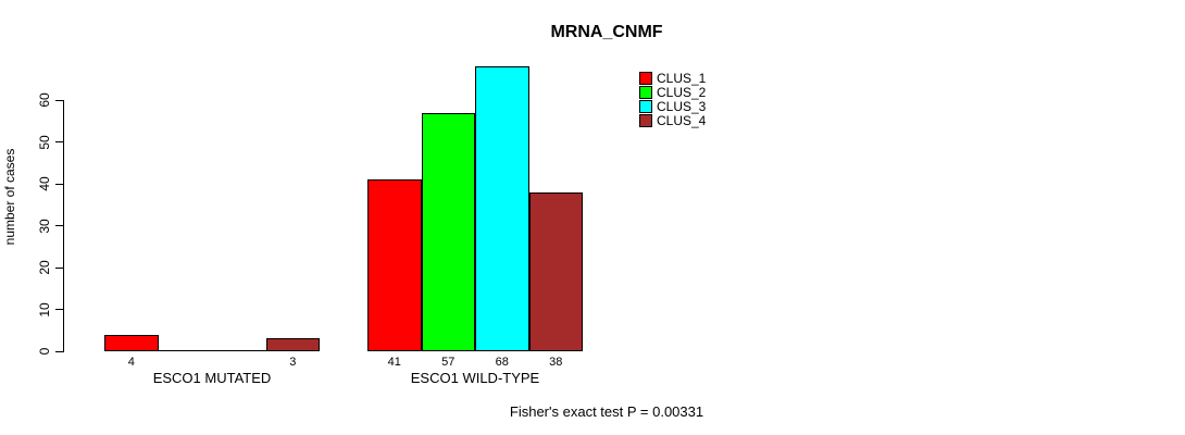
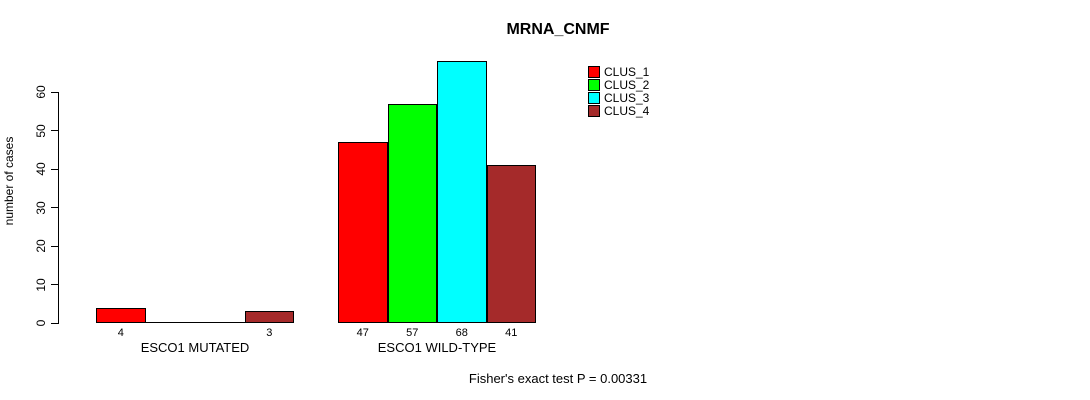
CLUS_1/ESCO1 WILD-TYPE: 41 -> 47
CLUS_4/ESCO1 WILD-TYPE: 38 -> 41
